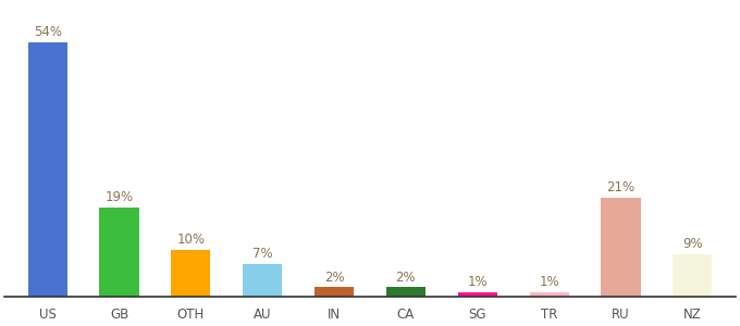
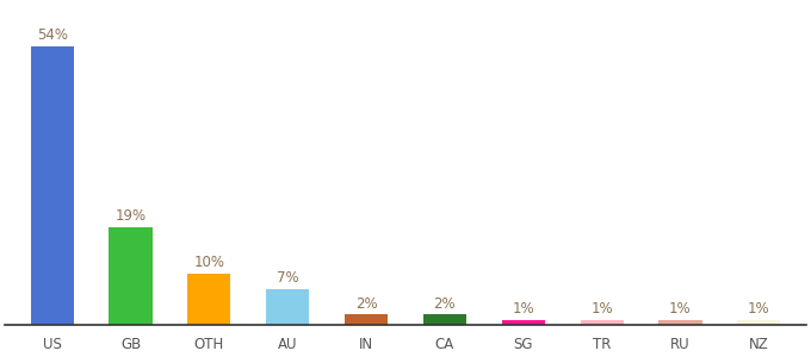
RU: 21% -> 1%
NZ: 9% -> 1%
